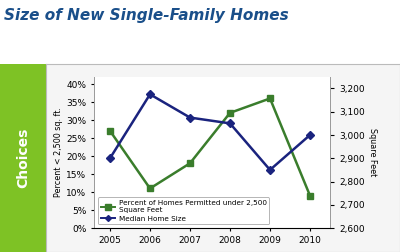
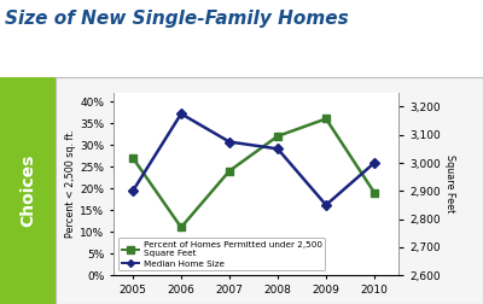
Percent of Homes Permitted under 2,500 Square Feet/2007: 18% -> 24%
Percent of Homes Permitted under 2,500 Square Feet/2010: 9% -> 19%
